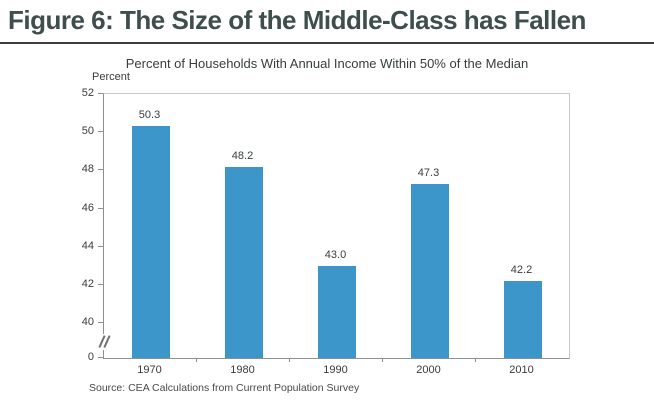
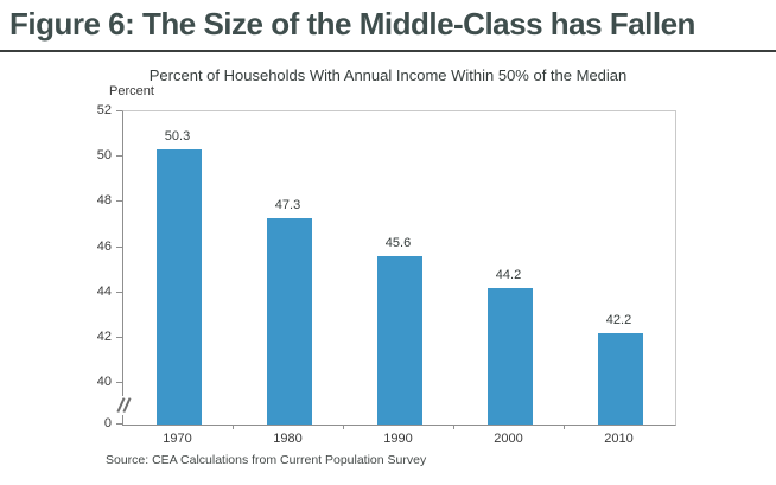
1980: 48.2 -> 47.3
1990: 43.0 -> 45.6
2000: 47.3 -> 44.2
